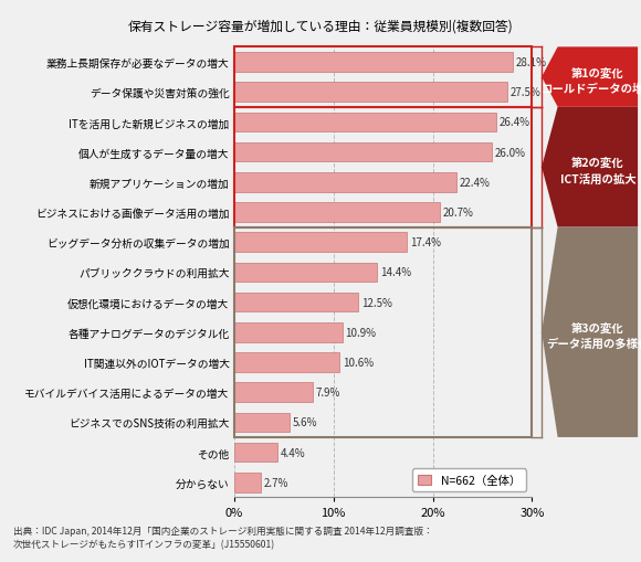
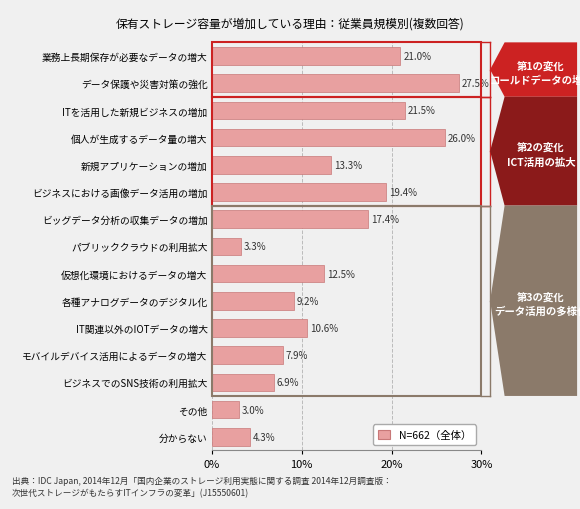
業務上長期保存が必要なデータの増大: 28.1% -> 21.0%
ITを活用した新規ビジネスの増加: 26.4% -> 21.5%
新規アプリケーションの増加: 22.4% -> 13.3%
ビジネスにおける画像データ活用の増加: 20.7% -> 19.4%
パブリッククラウドの利用拡大: 14.4% -> 3.3%
各種アナログデータのデジタル化: 10.9% -> 9.2%
ビジネスでのSNS技術の利用拡大: 5.6% -> 6.9%
その他: 4.4% -> 3.0%
分からない: 2.7% -> 4.3%
